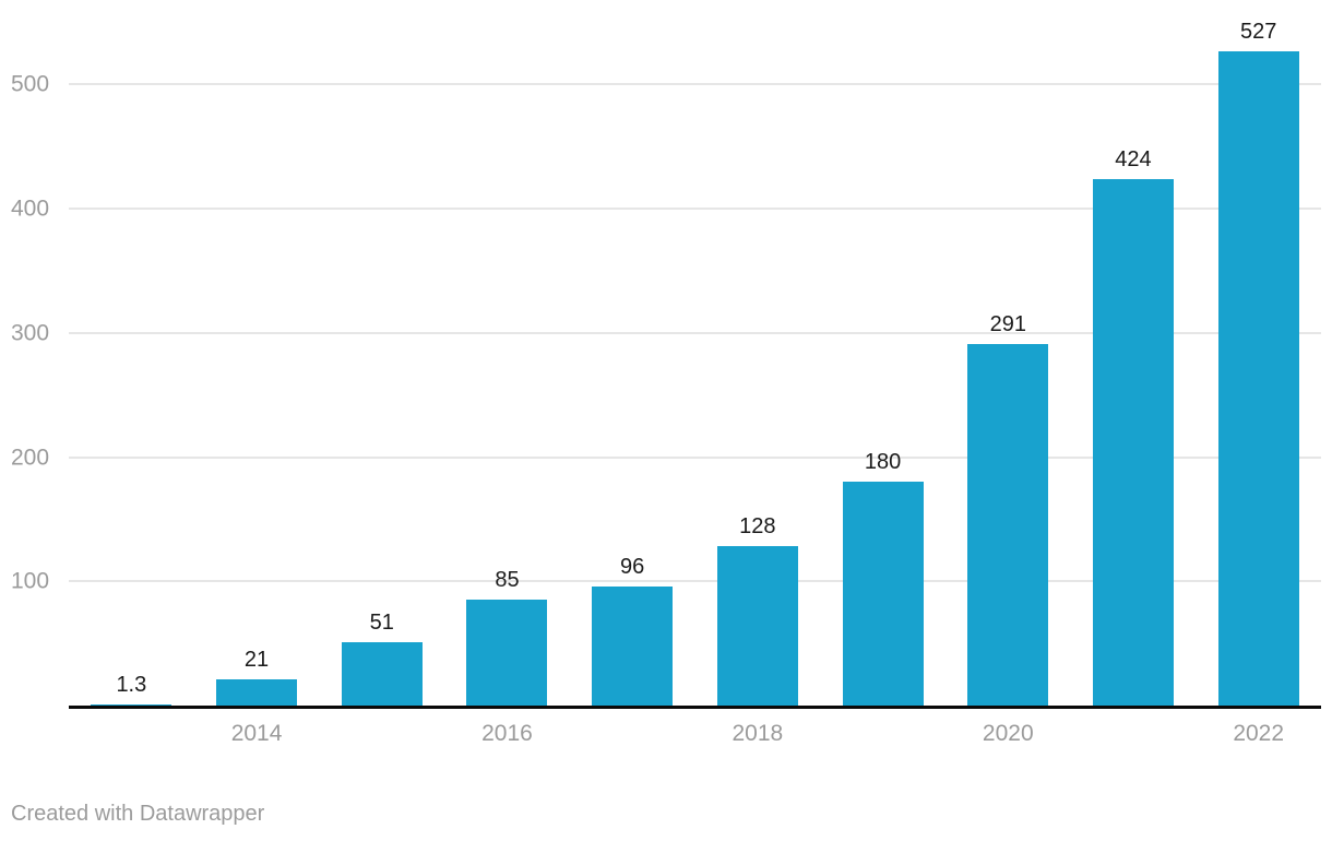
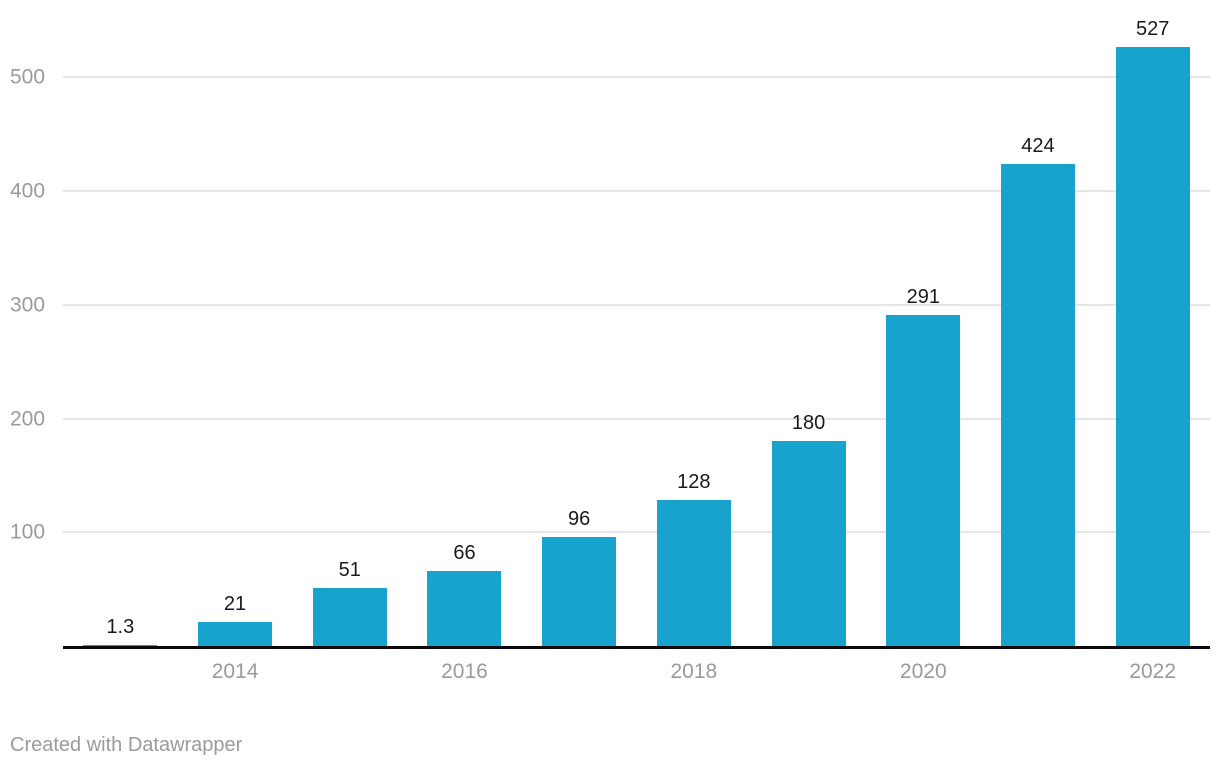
2016: 85 -> 66
